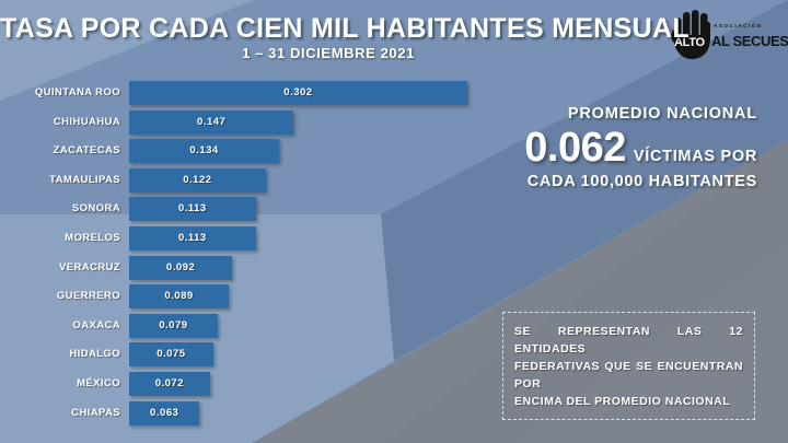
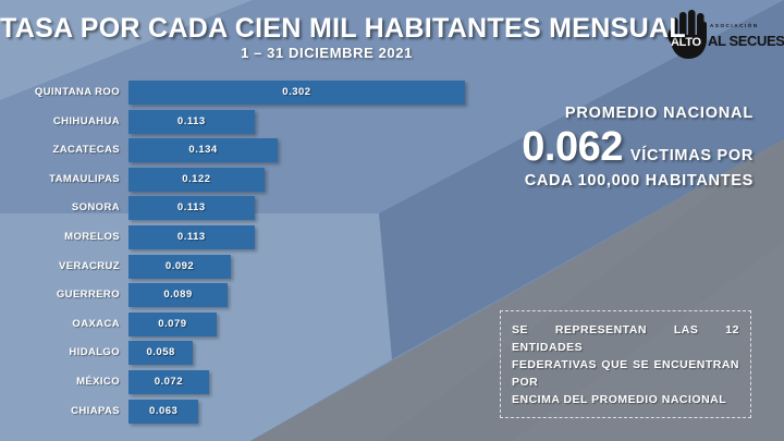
CHIHUAHUA: 0.147 -> 0.113
HIDALGO: 0.075 -> 0.058
